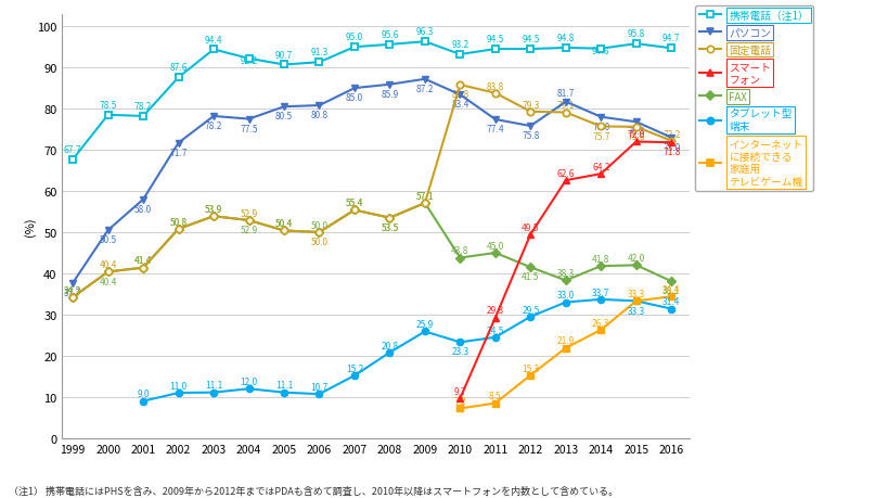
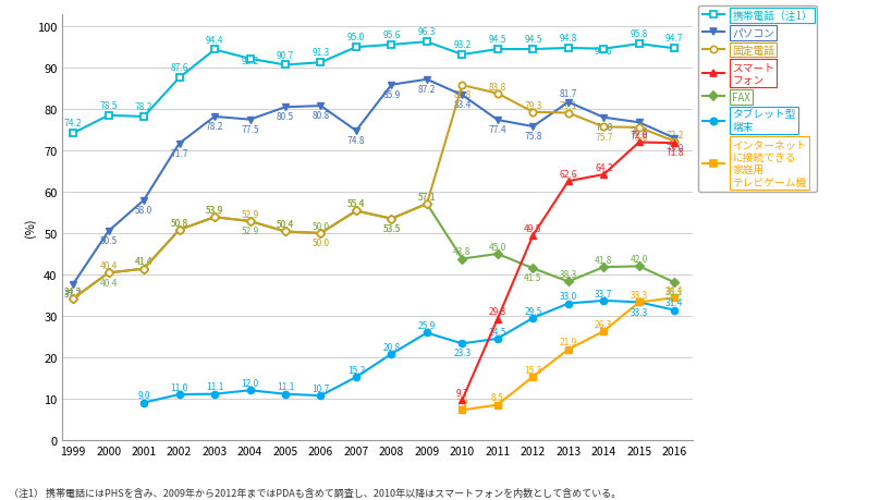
携帯電話（注1）/1999: 67.7 -> 74.2
パソコン/2007: 85.0 -> 74.8
